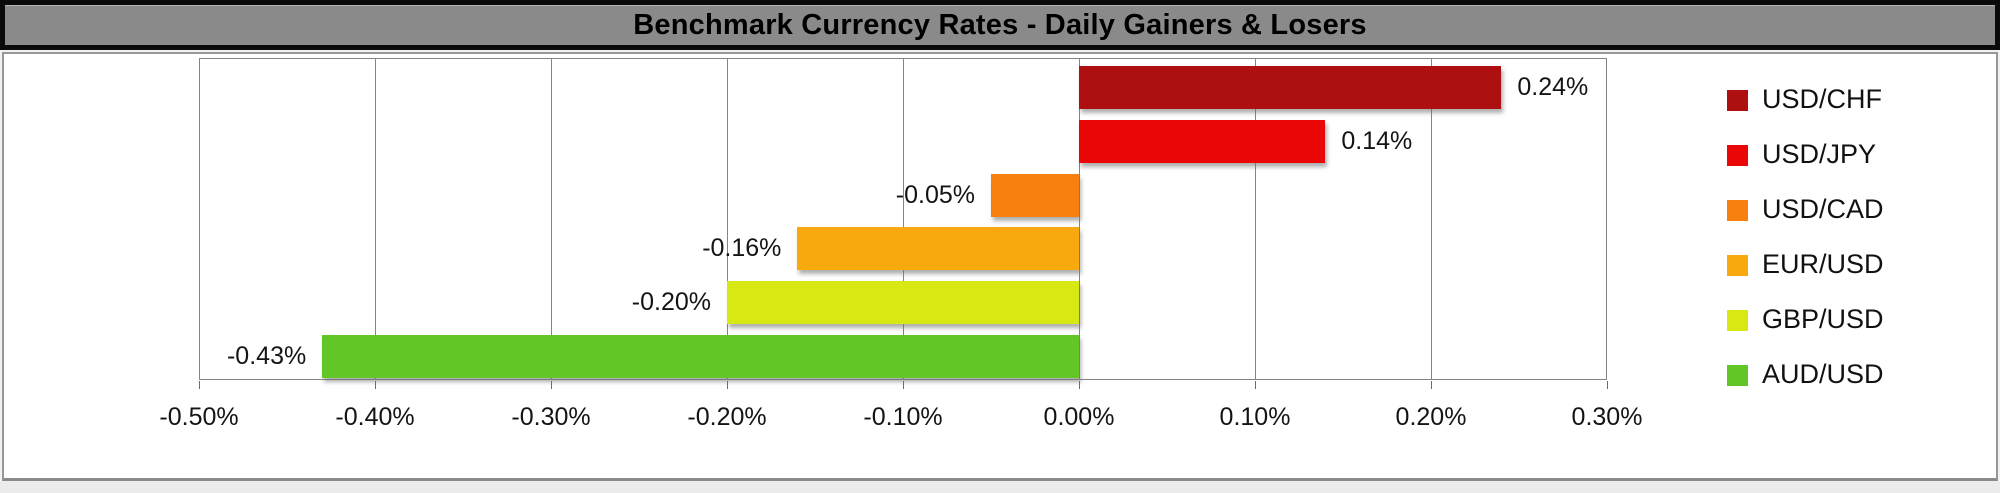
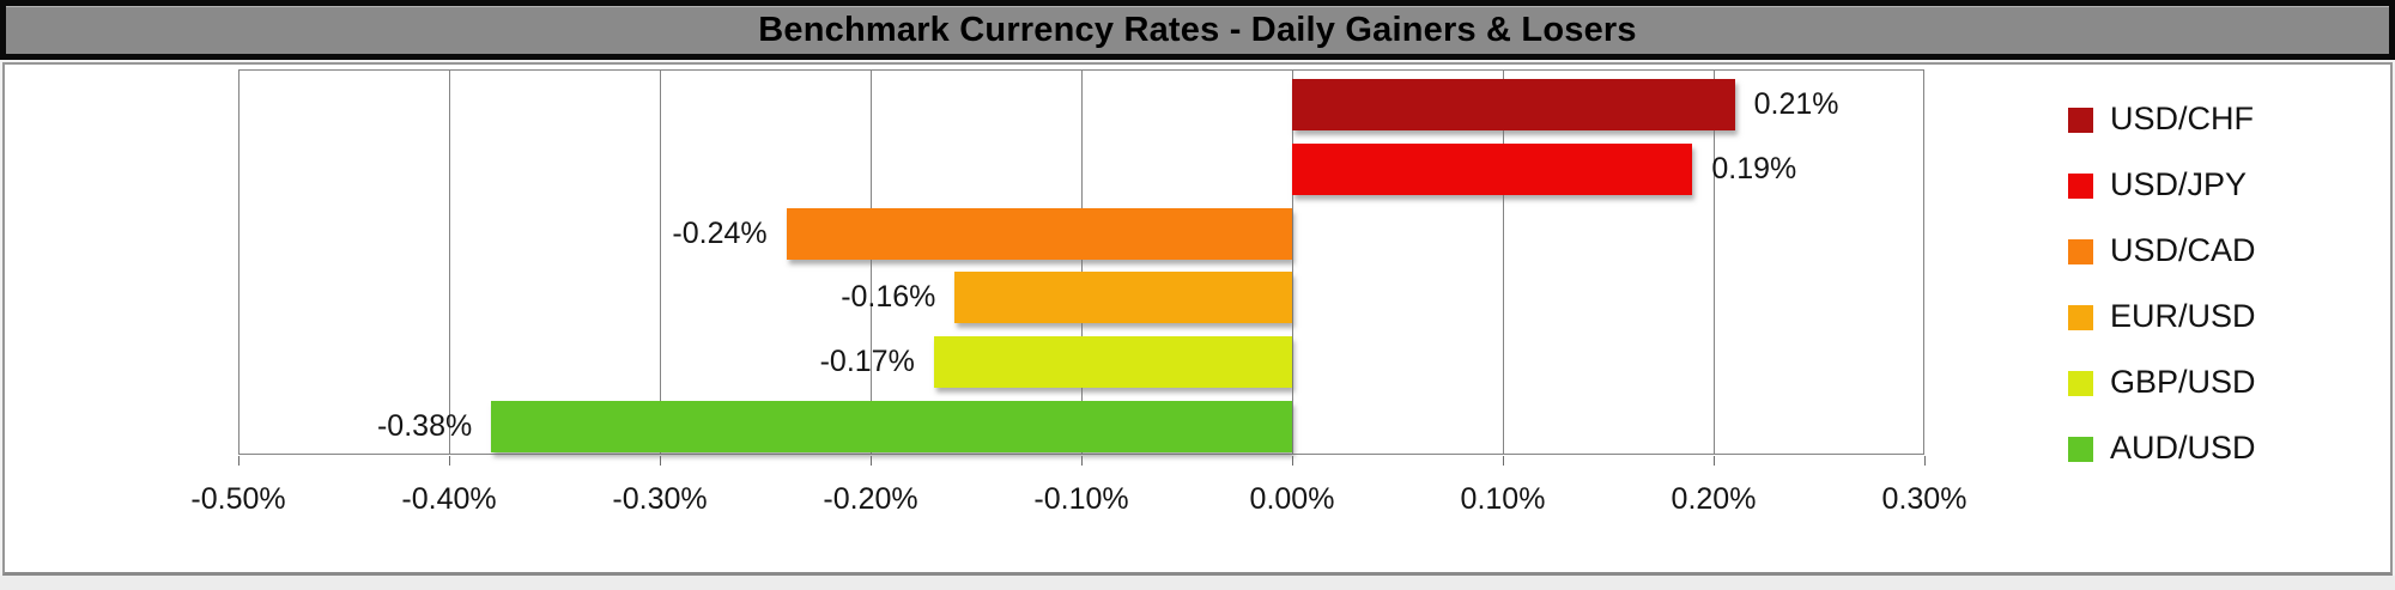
USD/CHF: 0.24% -> 0.21%
USD/JPY: 0.14% -> 0.19%
USD/CAD: -0.05% -> -0.24%
GBP/USD: -0.20% -> -0.17%
AUD/USD: -0.43% -> -0.38%
